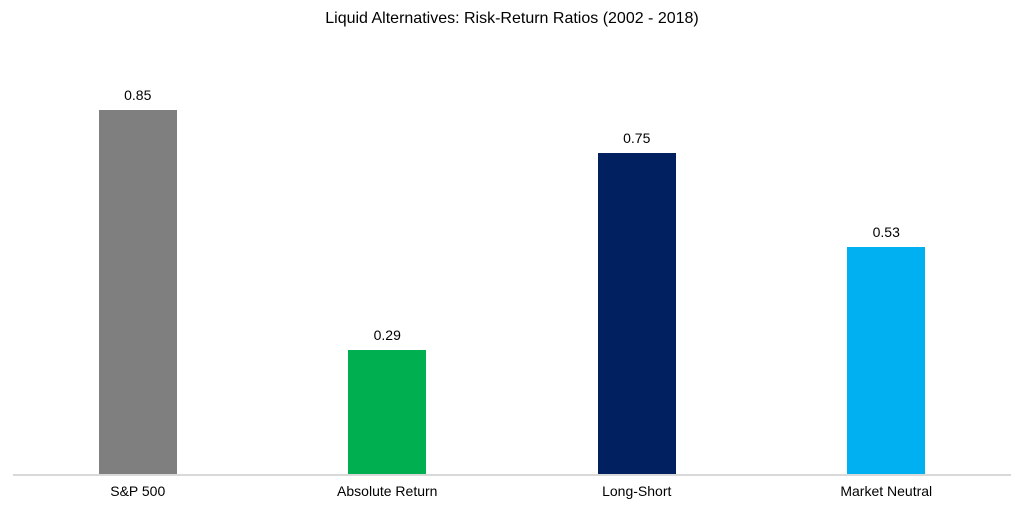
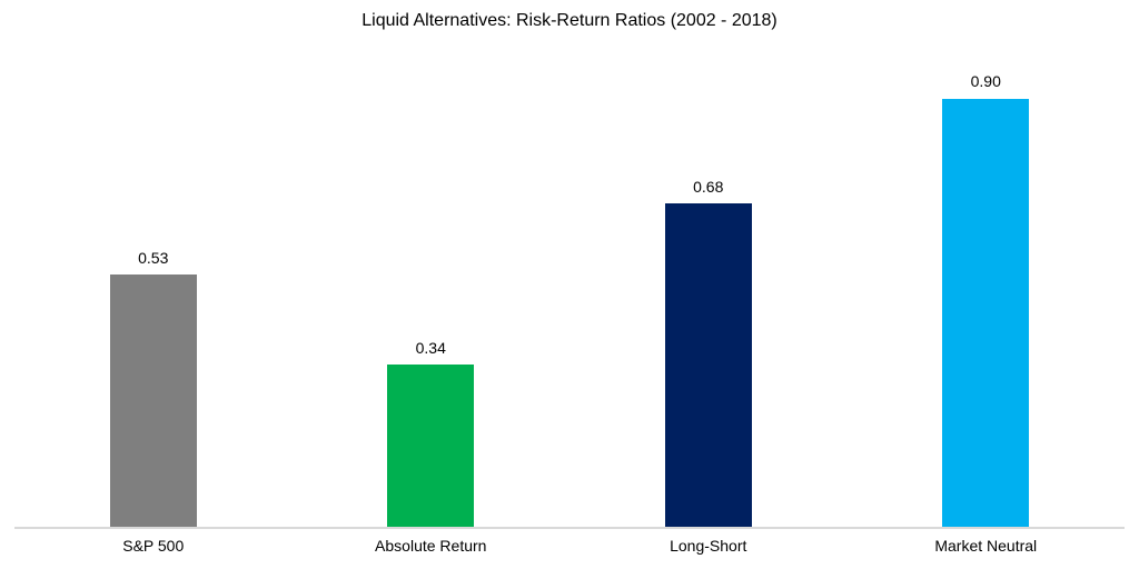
S&P 500: 0.85 -> 0.53
Absolute Return: 0.29 -> 0.34
Long-Short: 0.75 -> 0.68
Market Neutral: 0.53 -> 0.90
